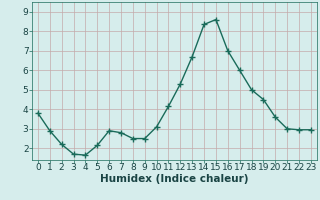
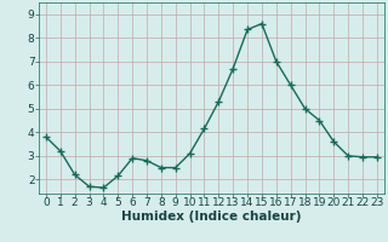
1: 2.9 -> 3.2
